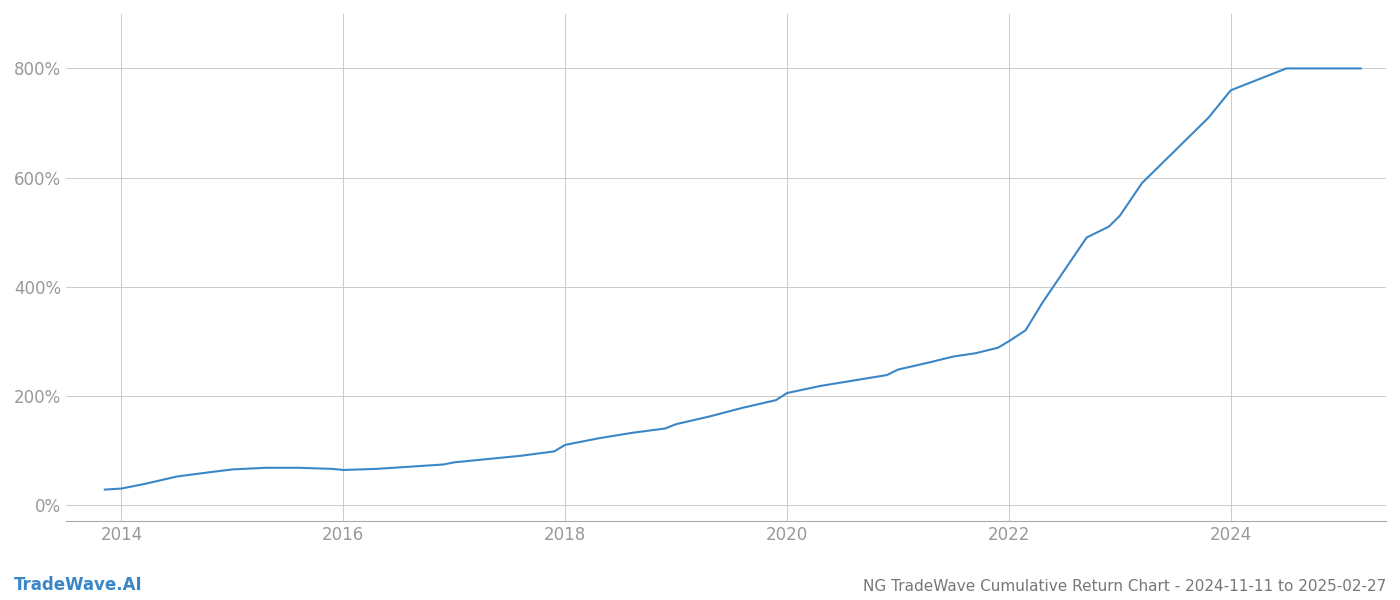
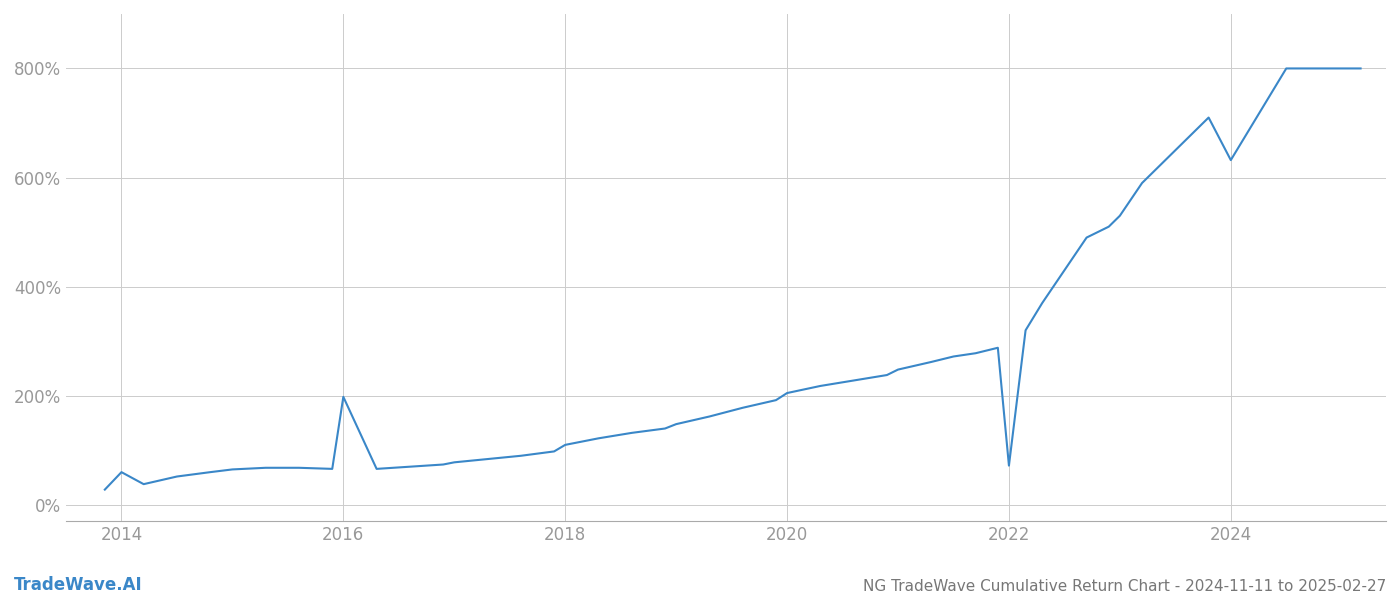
2014: 30% -> 60%
2016: 64% -> 198%
2022: 300% -> 72%
2024: 760% -> 632%
